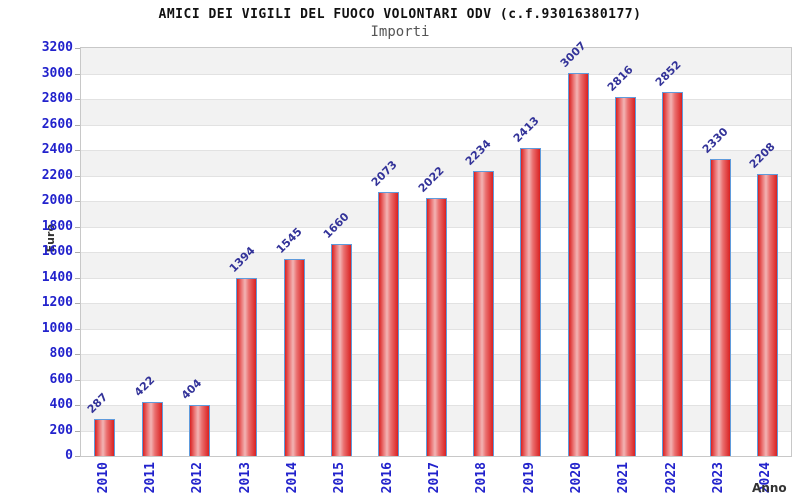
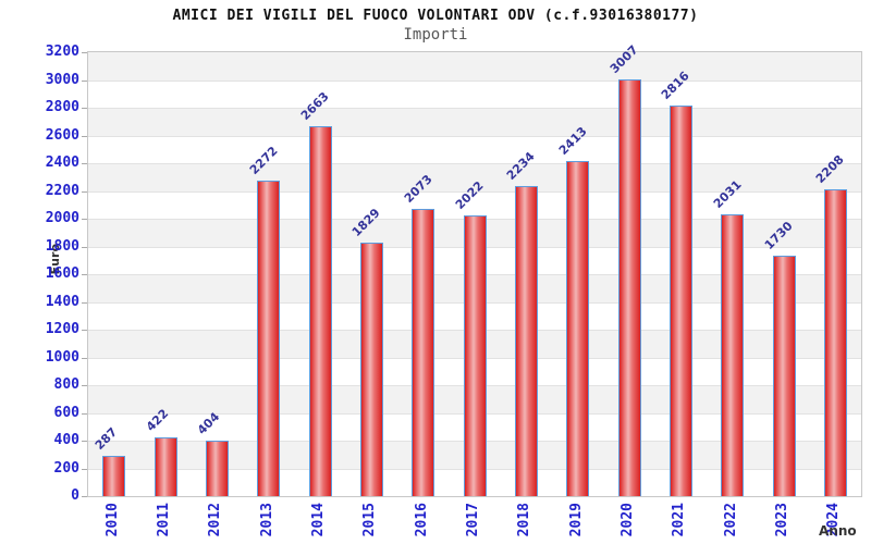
2013: 1394 -> 2272
2014: 1545 -> 2663
2015: 1660 -> 1829
2022: 2852 -> 2031
2023: 2330 -> 1730
